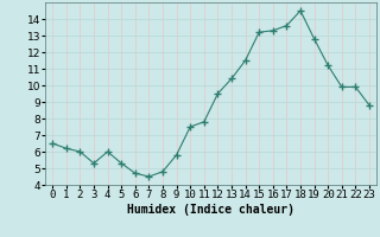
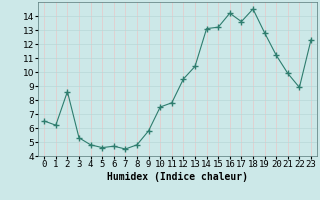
2: 6.0 -> 8.6
4: 6.0 -> 4.8
5: 5.3 -> 4.6
14: 11.5 -> 13.1
16: 13.3 -> 14.2
22: 9.9 -> 8.9
23: 8.8 -> 12.3
